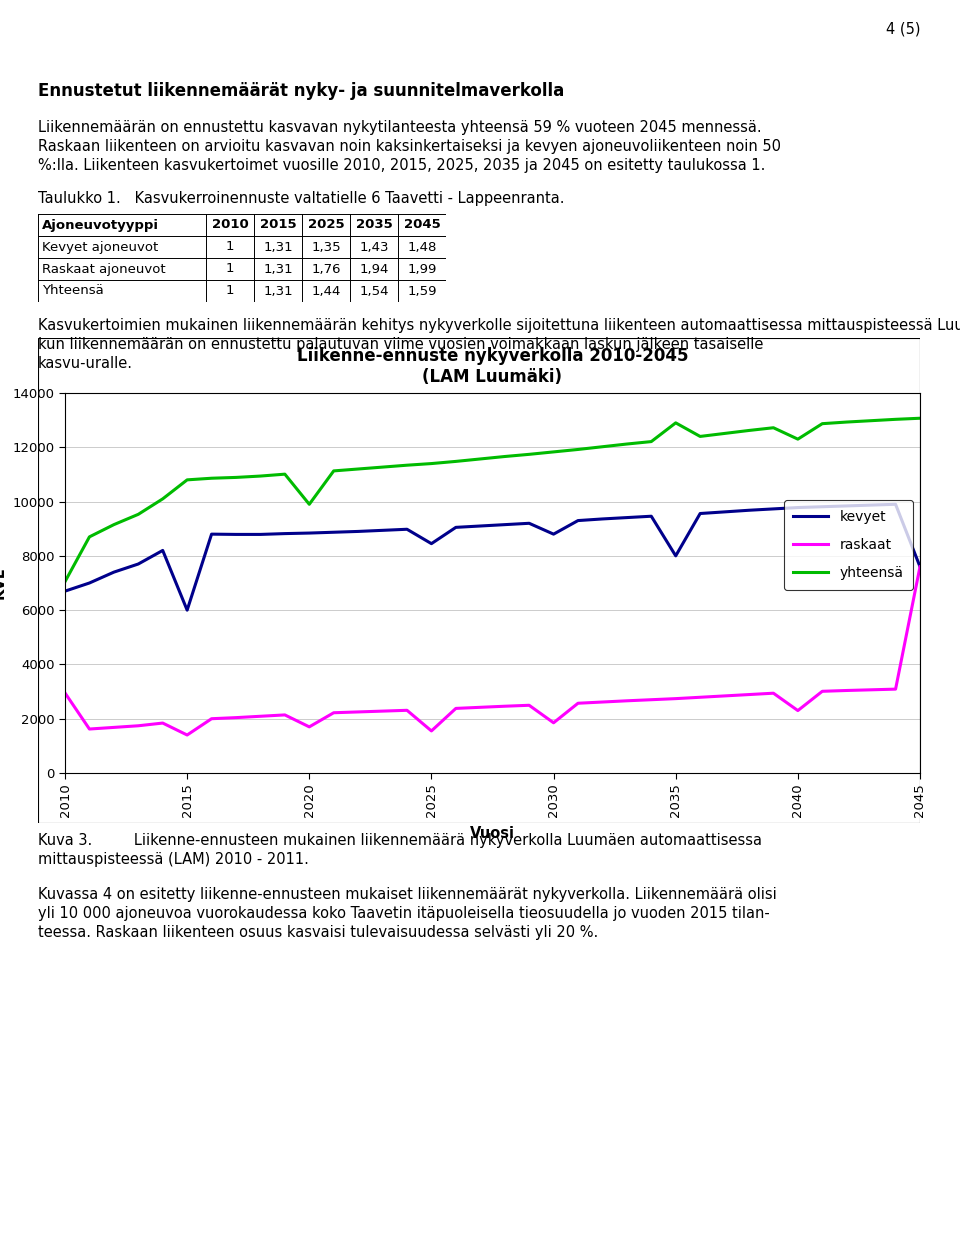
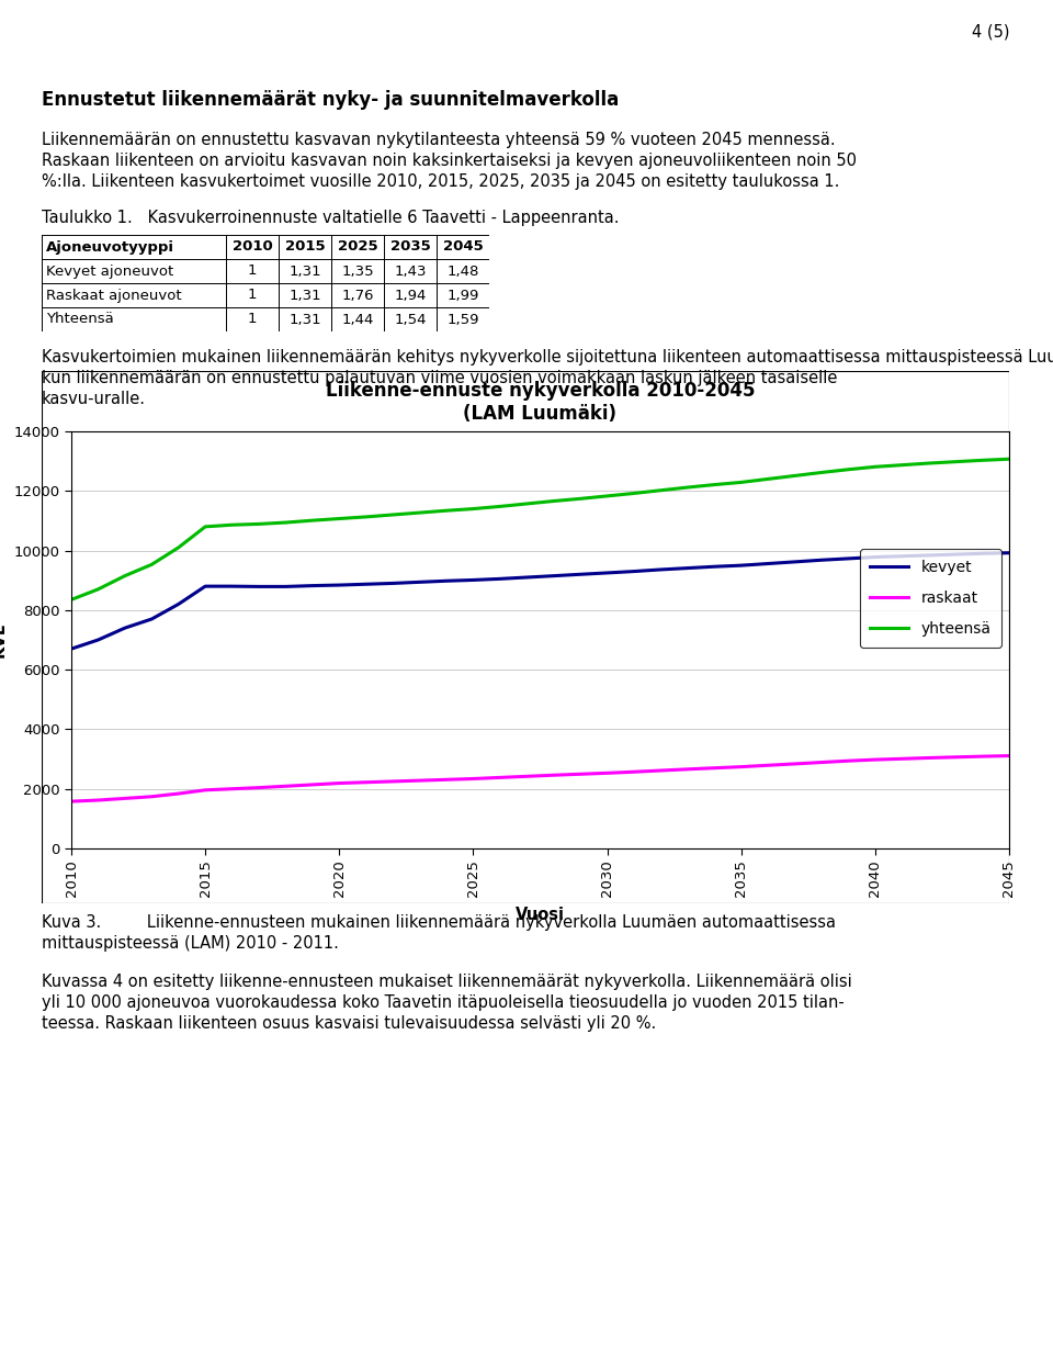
raskaat/2010: 2950 -> 1580
yhteensä/2010: 7050 -> 8350
kevyet/2015: 6000 -> 8800
raskaat/2015: 1400 -> 1960
raskaat/2020: 1700 -> 2190
yhteensä/2020: 9900 -> 11070
kevyet/2025: 8450 -> 9010
raskaat/2025: 1550 -> 2340
kevyet/2030: 8800 -> 9250
raskaat/2030: 1850 -> 2530
kevyet/2035: 8000 -> 9500
yhteensä/2035: 12900 -> 12290
raskaat/2040: 2300 -> 2980
yhteensä/2040: 12300 -> 12810
kevyet/2045: 7600 -> 9920
raskaat/2045: 7600 -> 3110
